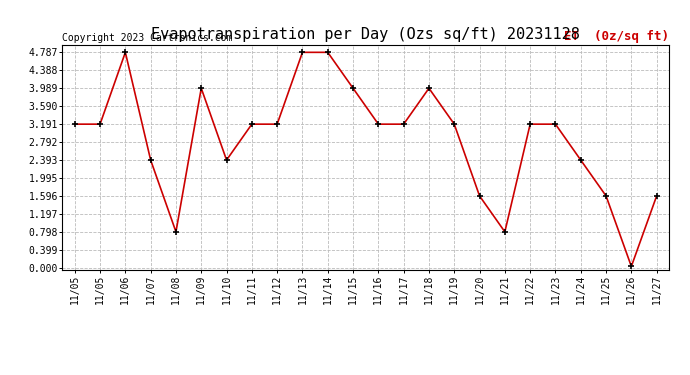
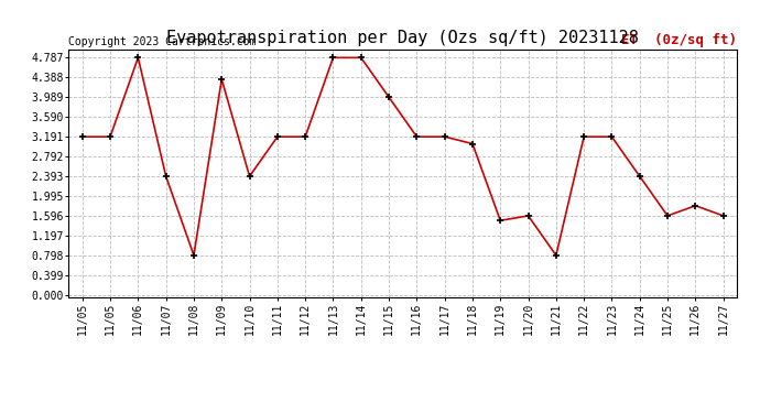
11/09: 3.99 -> 4.35
11/18: 3.99 -> 3.05
11/19: 3.19 -> 1.50
11/26: 0.03 -> 1.80
